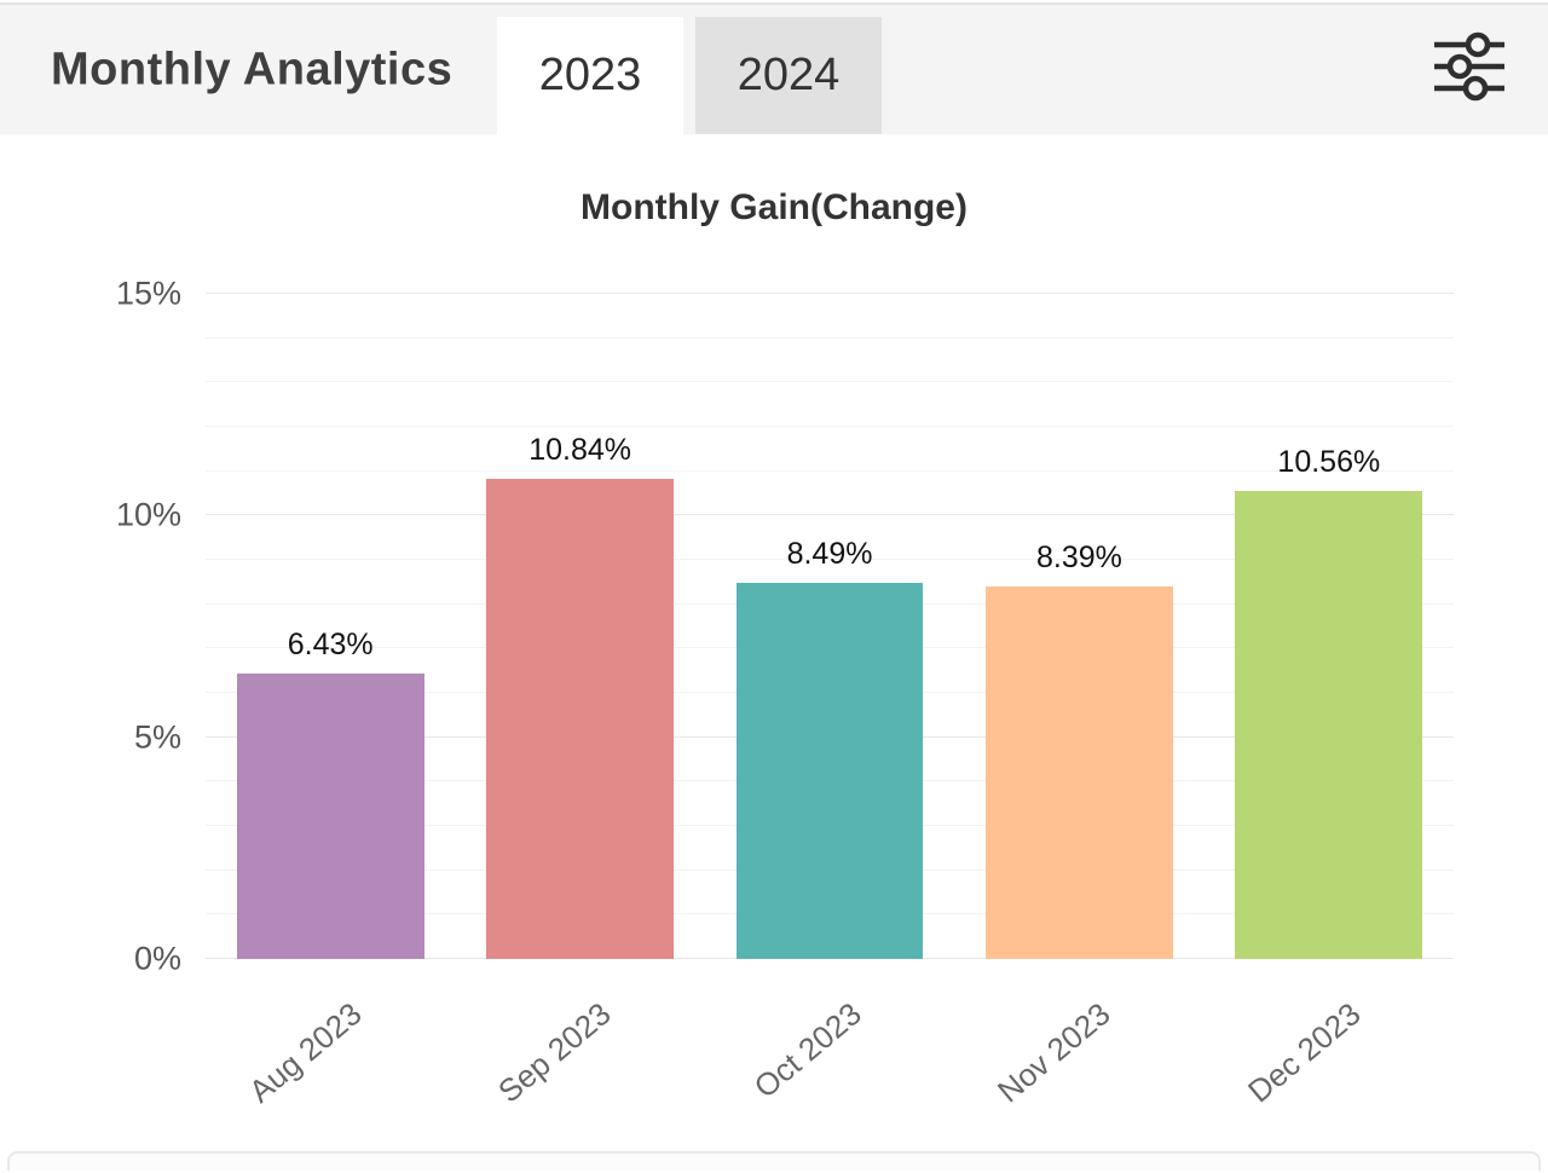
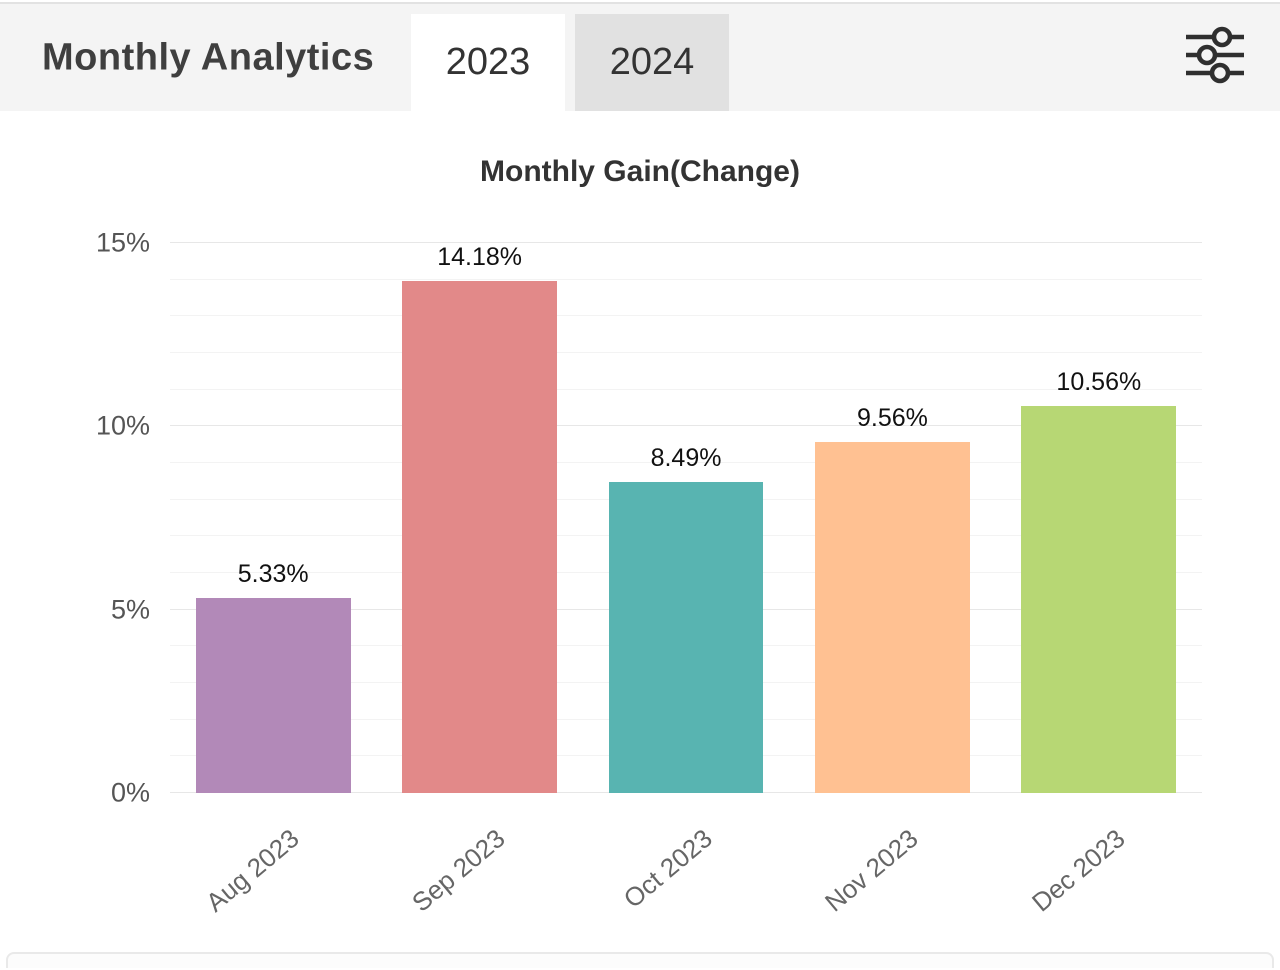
Aug 2023: 6.43% -> 5.33%
Sep 2023: 10.84% -> 14.18%
Nov 2023: 8.39% -> 9.56%
